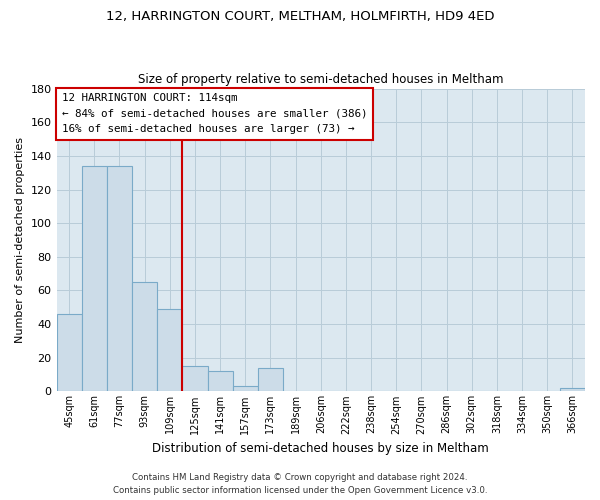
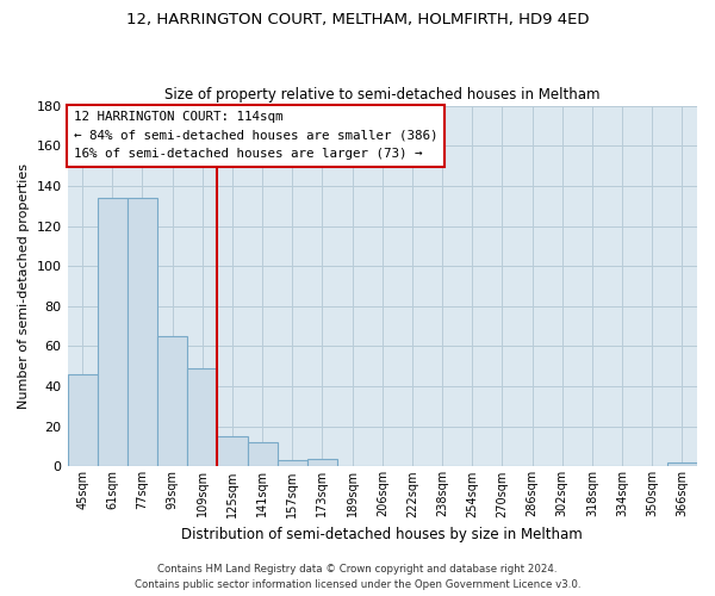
173sqm: 14 -> 4
